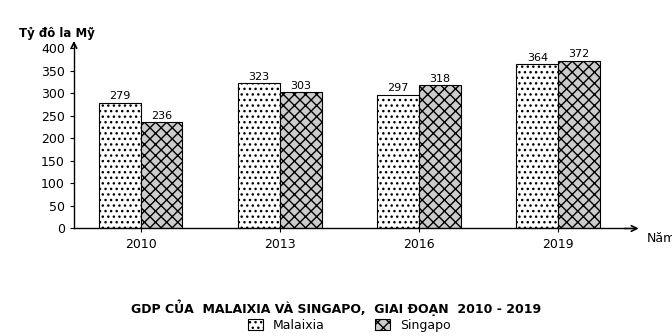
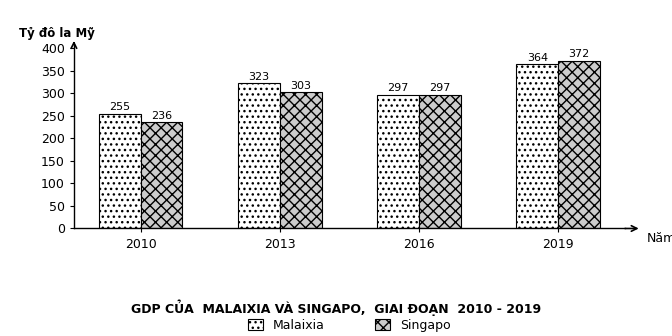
Malaixia/2010: 279 -> 255
Singapo/2016: 318 -> 297
